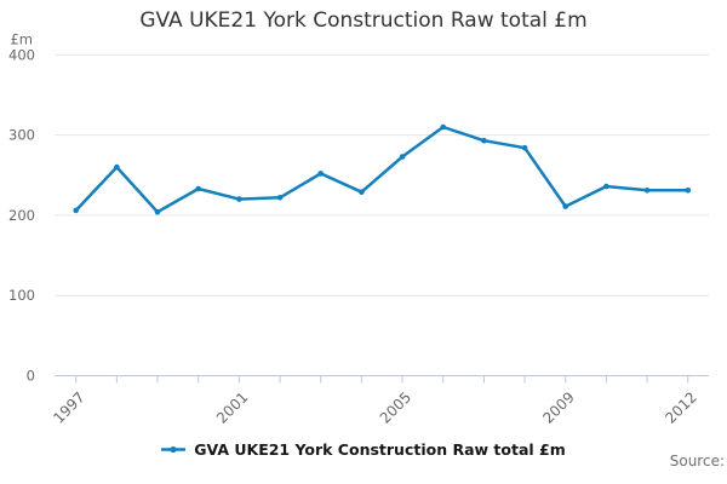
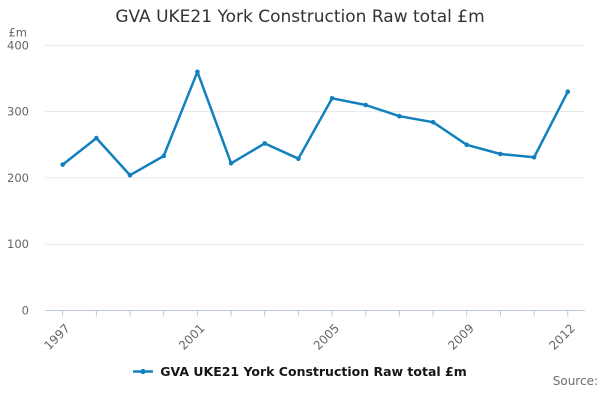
1997: 210 -> 220
2001: 220 -> 360
2005: 270 -> 320
2009: 210 -> 250
2012: 230 -> 330
